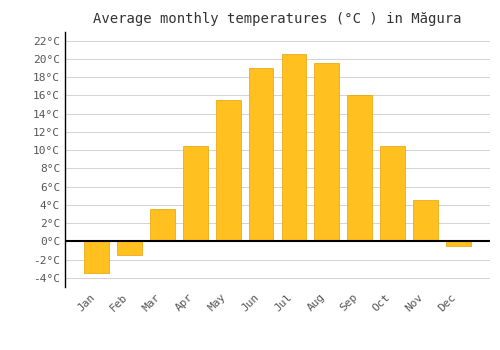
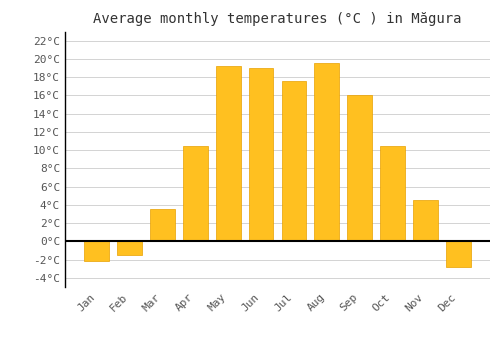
Jan: -3.5°C -> -2.2°C
May: 15.5°C -> 19.2°C
Jul: 20.5°C -> 17.6°C
Dec: -0.5°C -> -2.8°C
